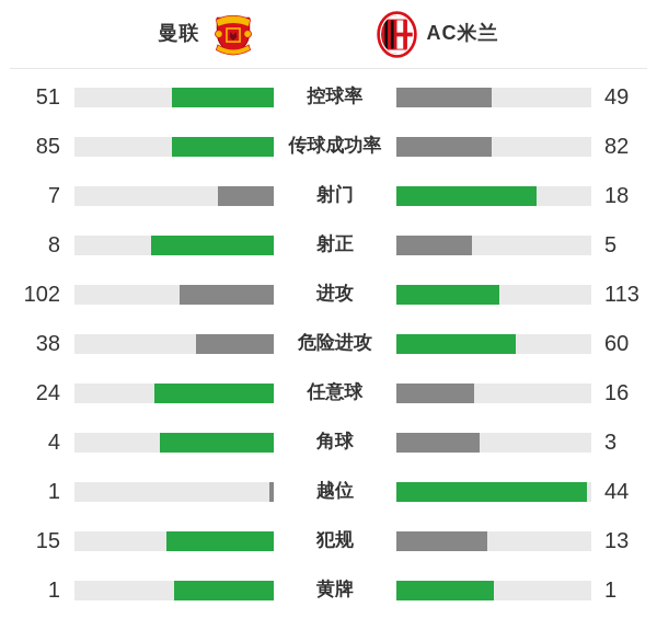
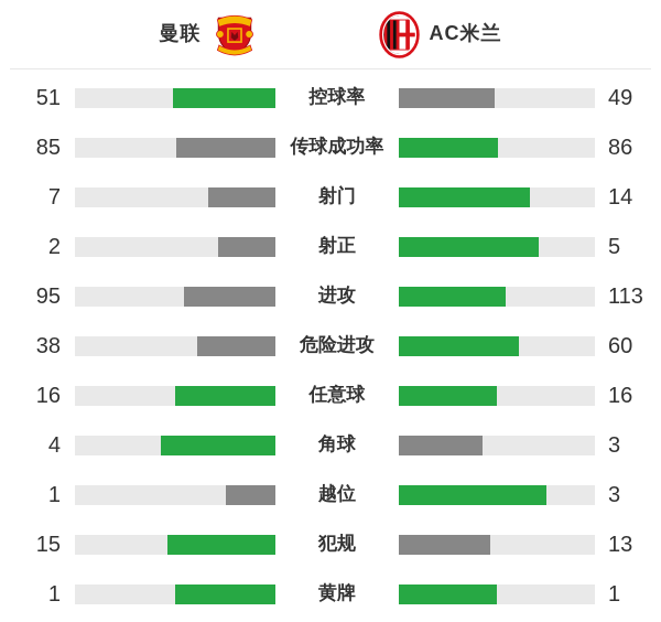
AC米兰/传球成功率: 82 -> 86
AC米兰/射门: 18 -> 14
曼联/射正: 8 -> 2
曼联/进攻: 102 -> 95
曼联/任意球: 24 -> 16
AC米兰/越位: 44 -> 3
